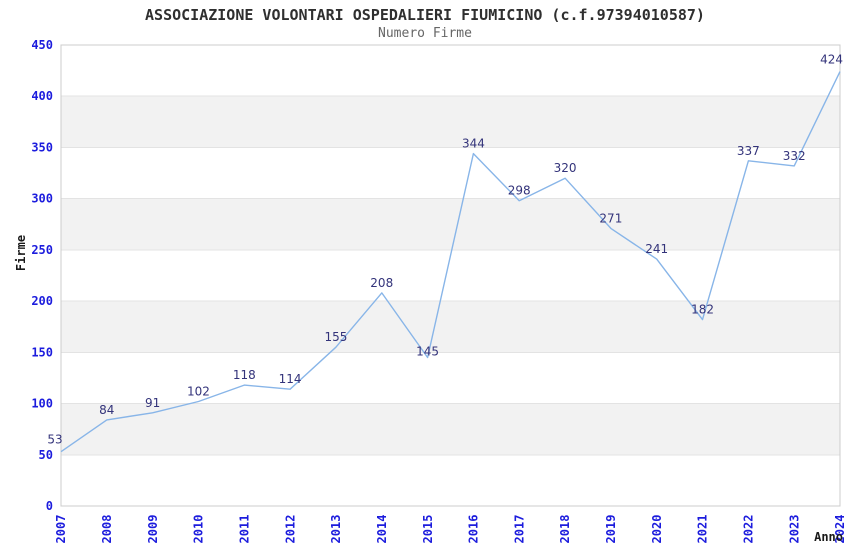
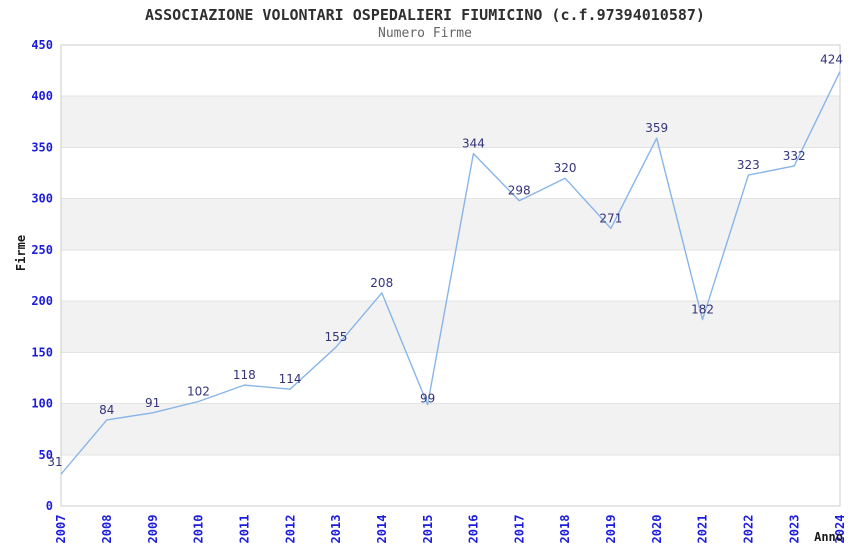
2007: 53 -> 31
2015: 145 -> 99
2020: 241 -> 359
2022: 337 -> 323
